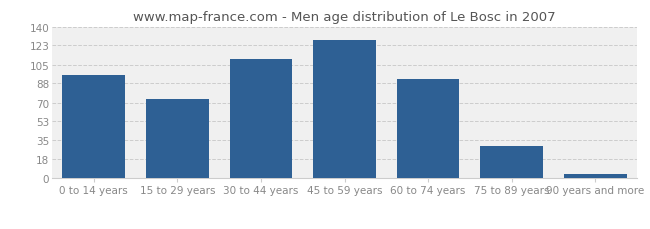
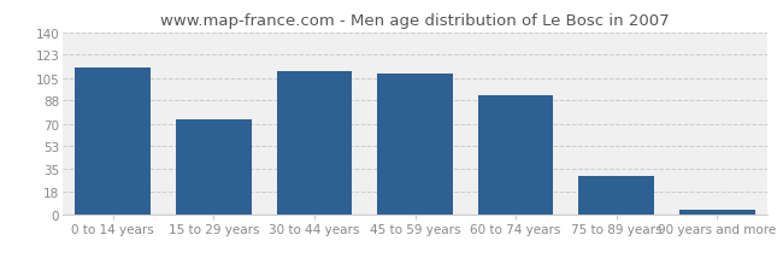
0 to 14 years: 95 -> 113
45 to 59 years: 128 -> 108
